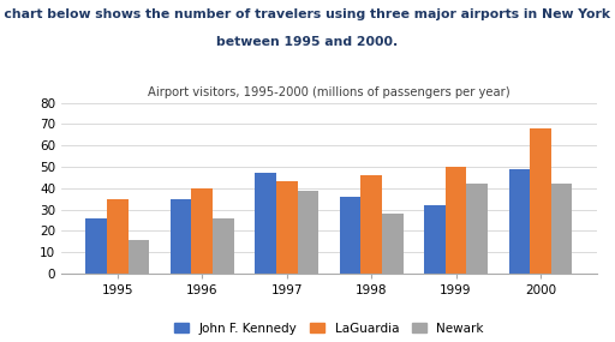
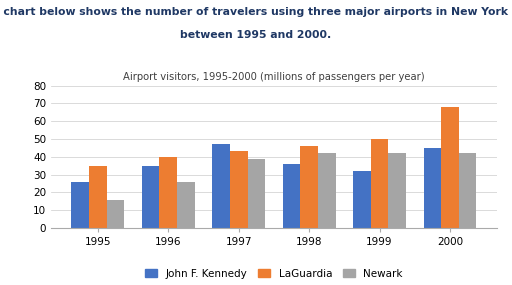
Newark/1998: 28 -> 42
John F. Kennedy/2000: 49 -> 45
